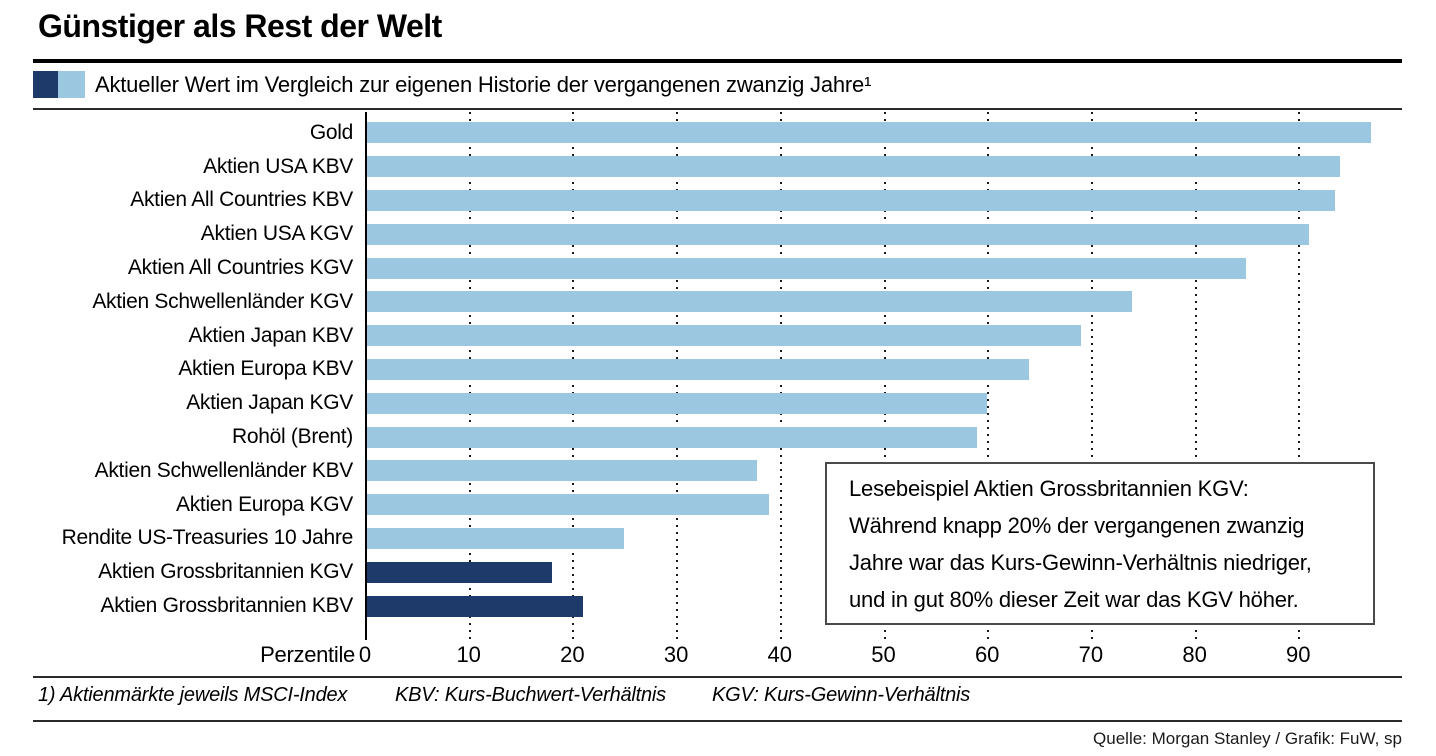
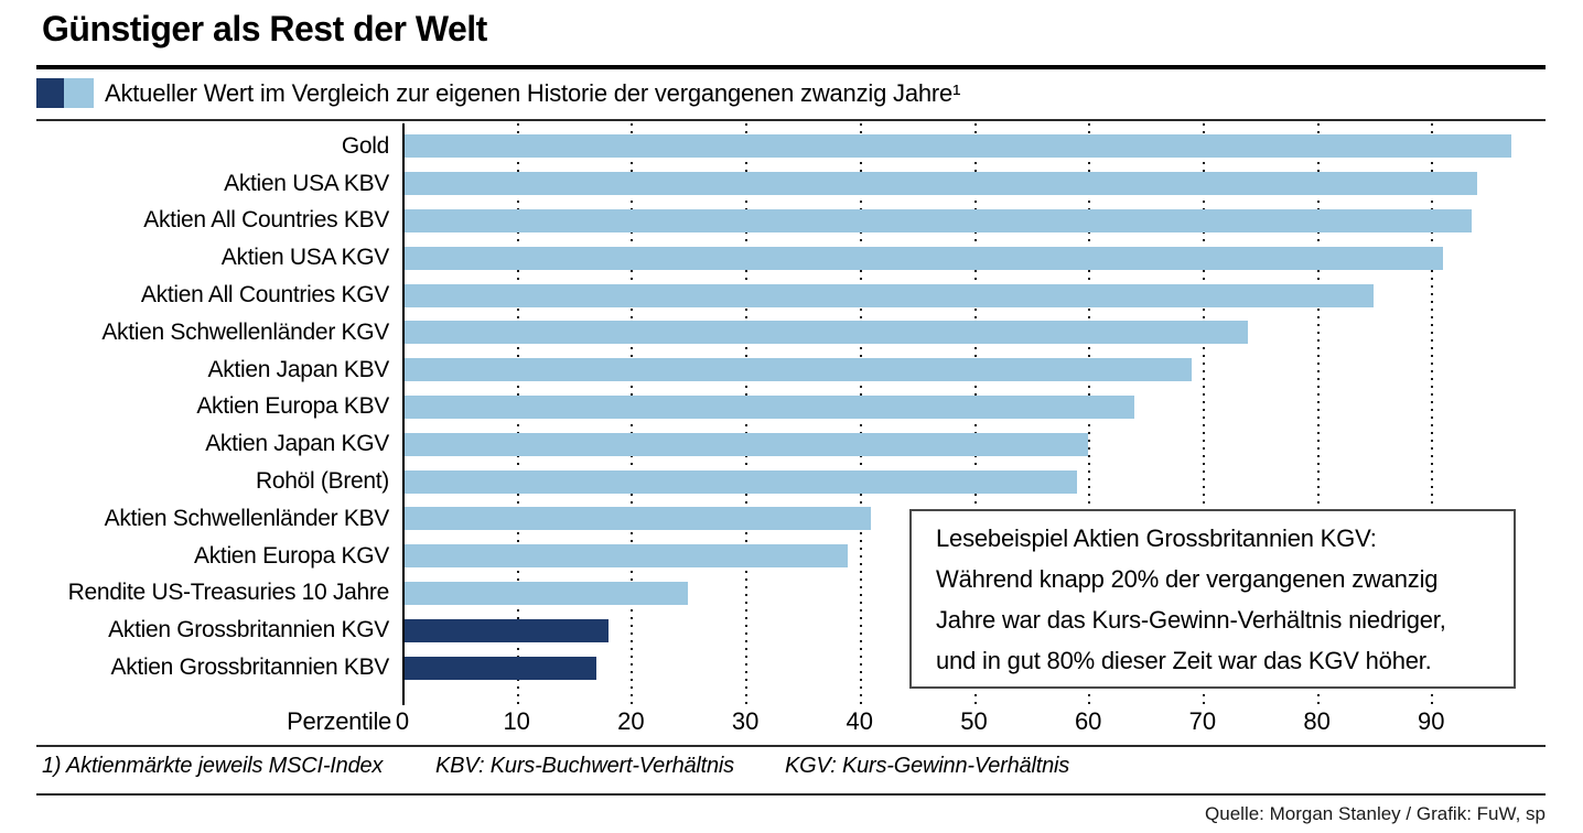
Aktien Schwellenländer KBV: 37.8 -> 41.0
Aktien Grossbritannien KBV: 21.0 -> 17.0
